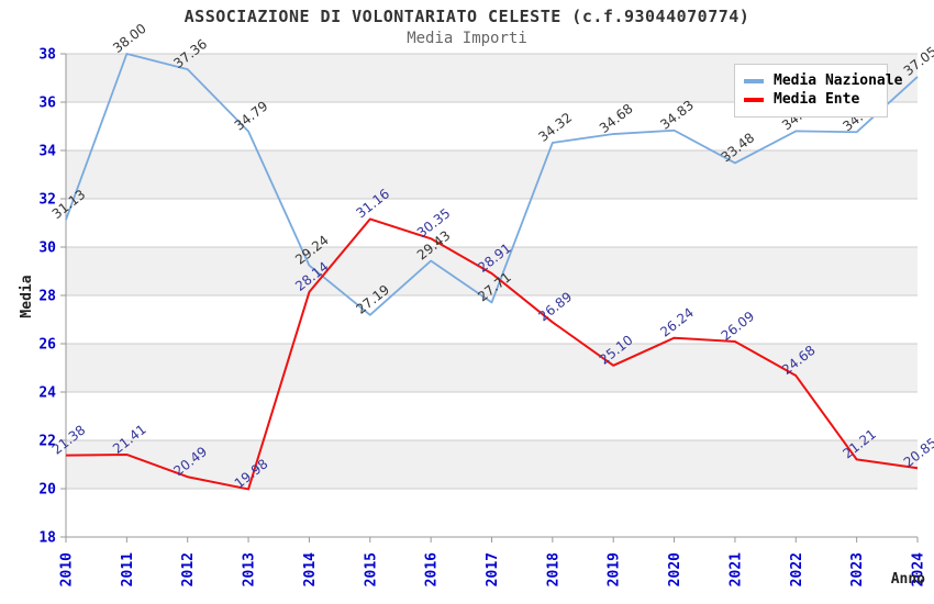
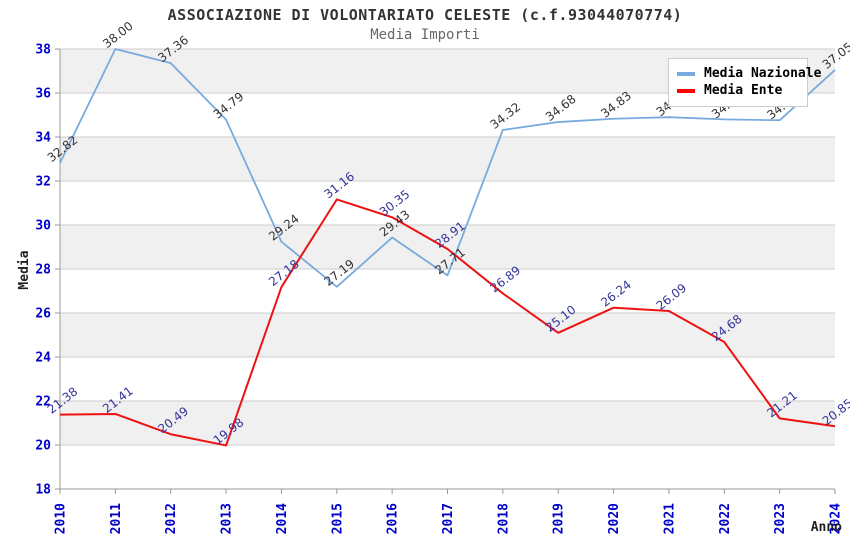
Media Nazionale/2010: 31.13 -> 32.82
Media Ente/2014: 28.14 -> 27.18
Media Nazionale/2021: 33.48 -> 34.90
